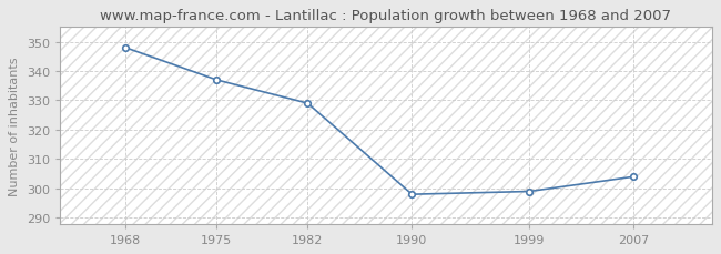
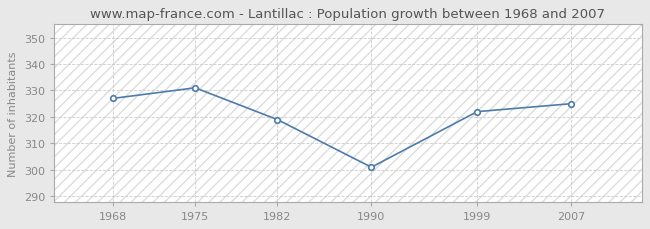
1968: 348 -> 327
1975: 337 -> 331
1982: 329 -> 319
1990: 298 -> 301
1999: 299 -> 322
2007: 304 -> 325
